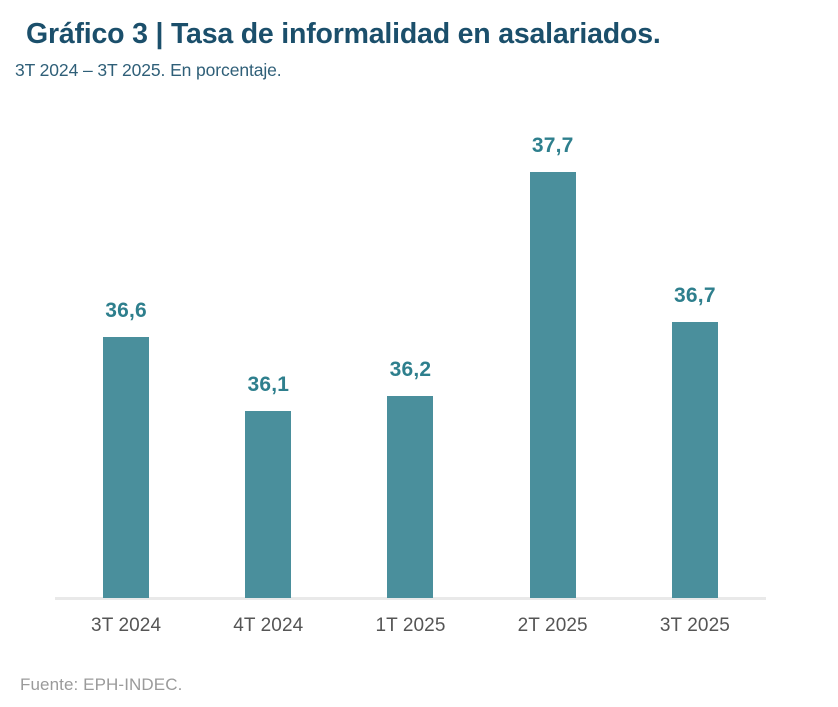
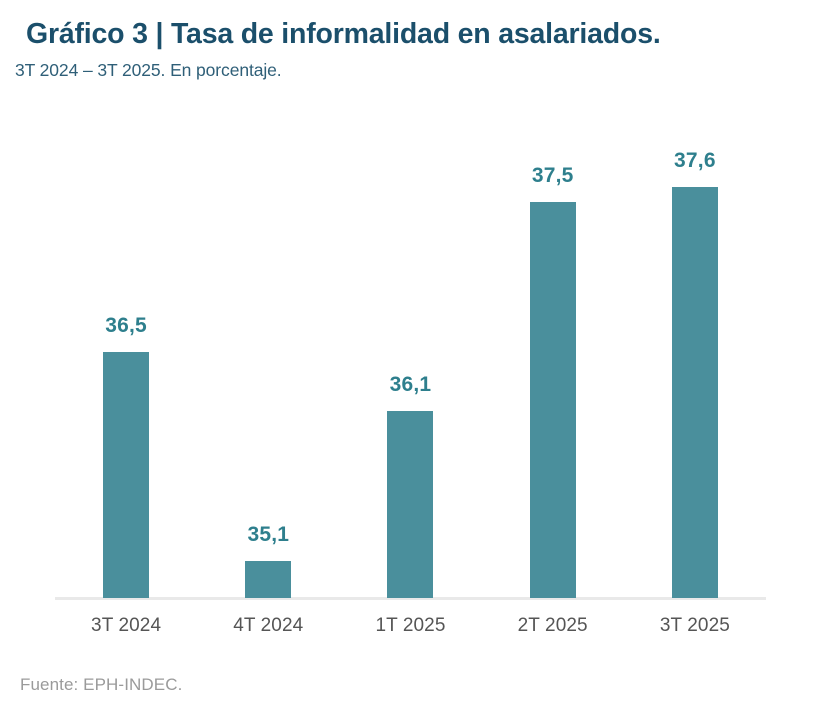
3T 2024: 36,6 -> 36,5
4T 2024: 36,1 -> 35,1
1T 2025: 36,2 -> 36,1
2T 2025: 37,7 -> 37,5
3T 2025: 36,7 -> 37,6
